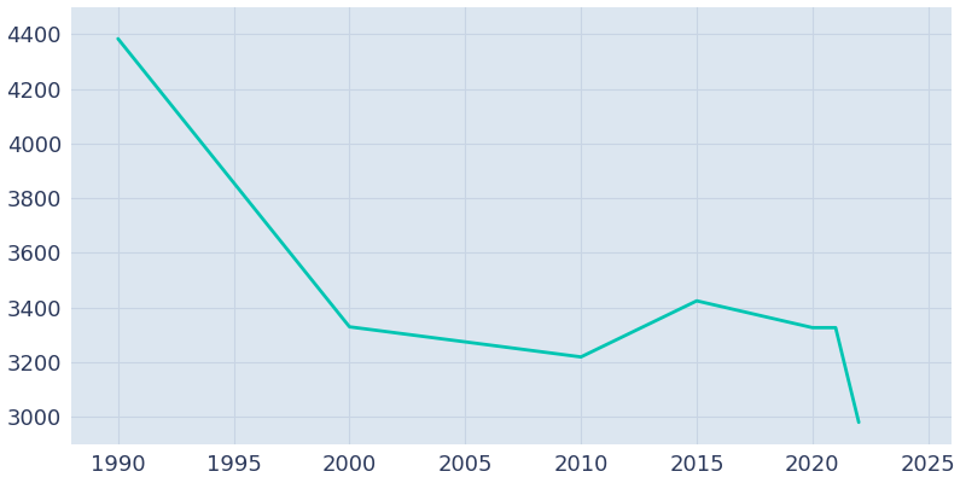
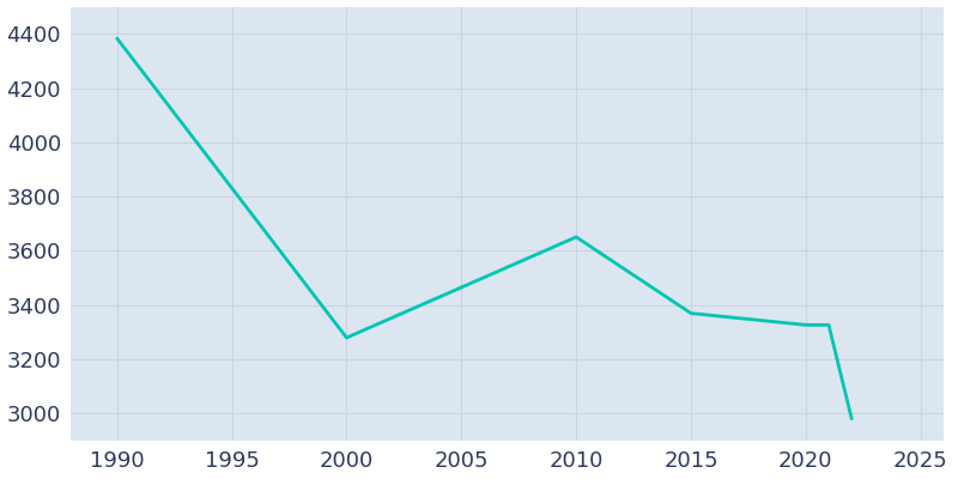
2000: 3330 -> 3280
2010: 3220 -> 3651
2015: 3425 -> 3370
